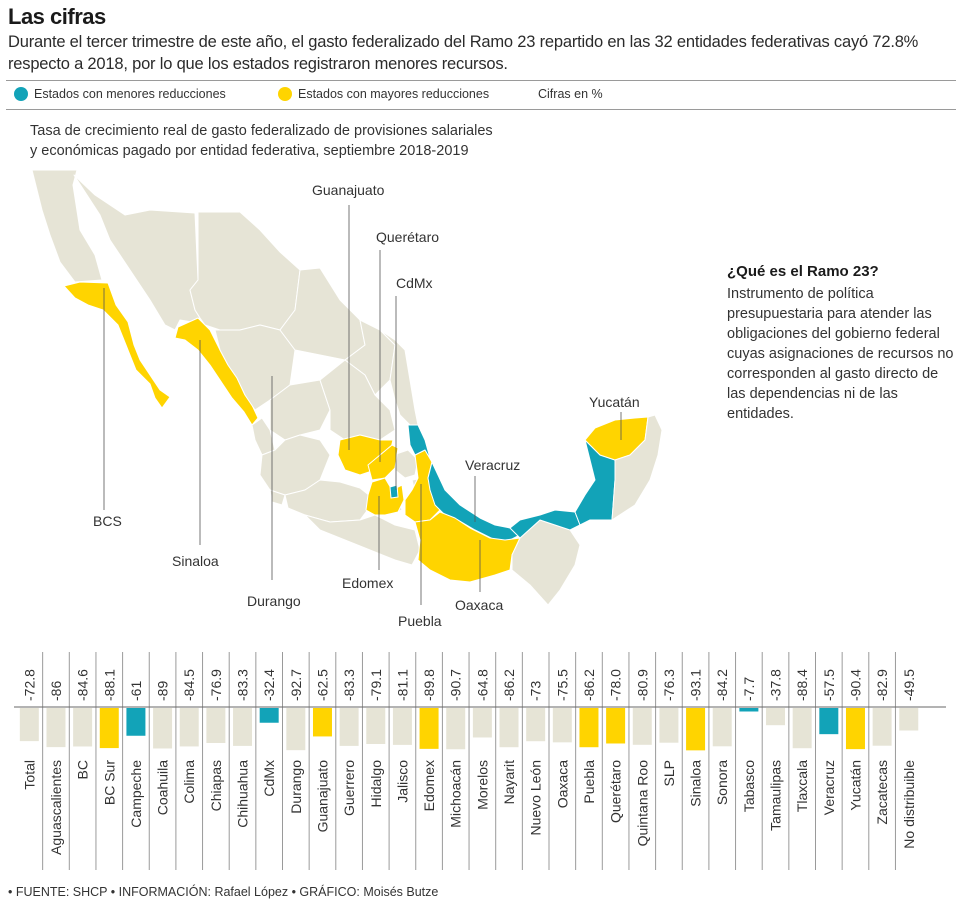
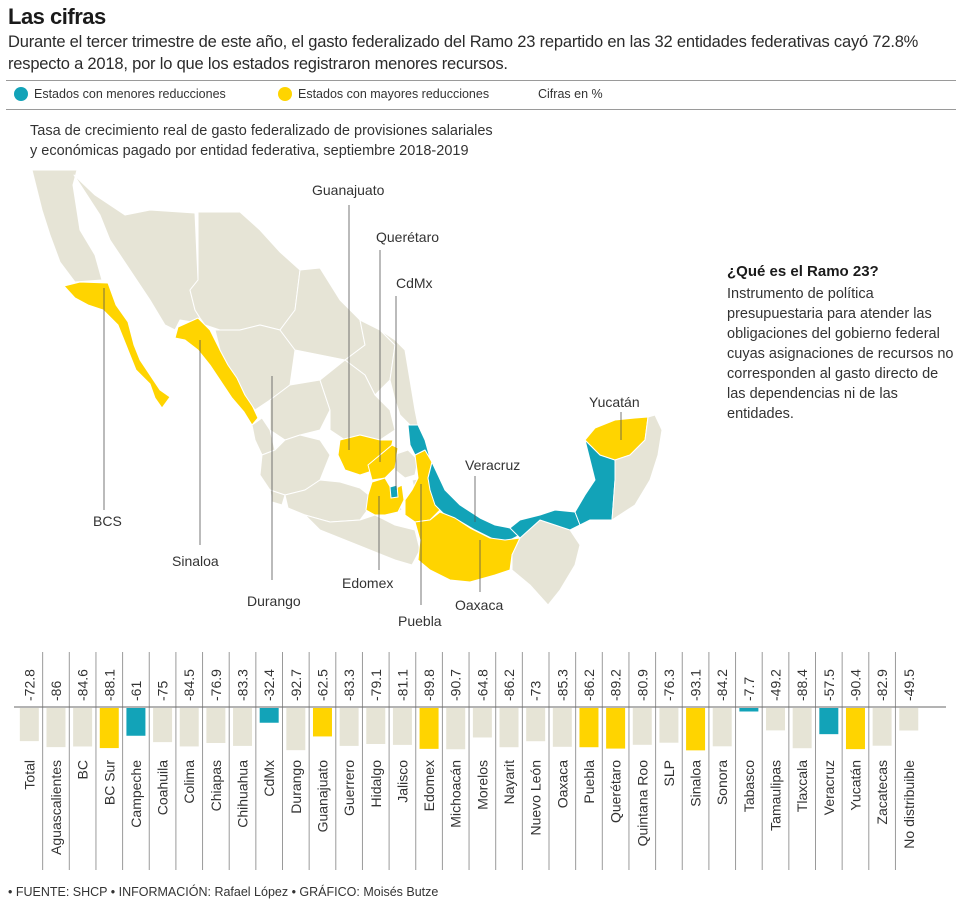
Coahuila: -89 -> -75
Oaxaca: -75.5 -> -85.3
Querétaro: -78.0 -> -89.2
Tamaulipas: -37.8 -> -49.2
